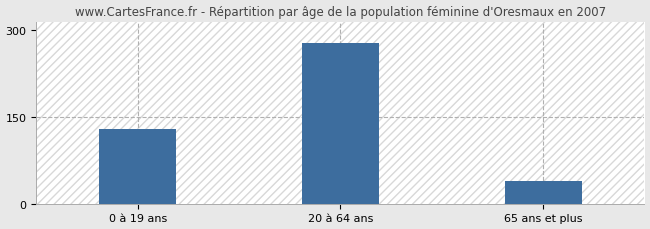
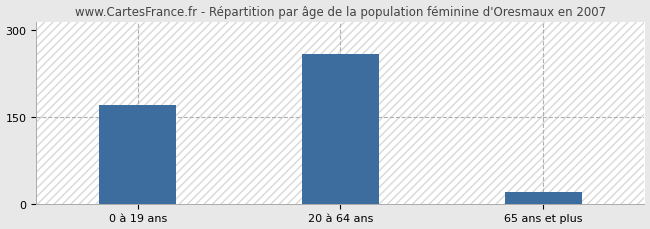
0 à 19 ans: 130 -> 170
20 à 64 ans: 278 -> 258
65 ans et plus: 40 -> 20
